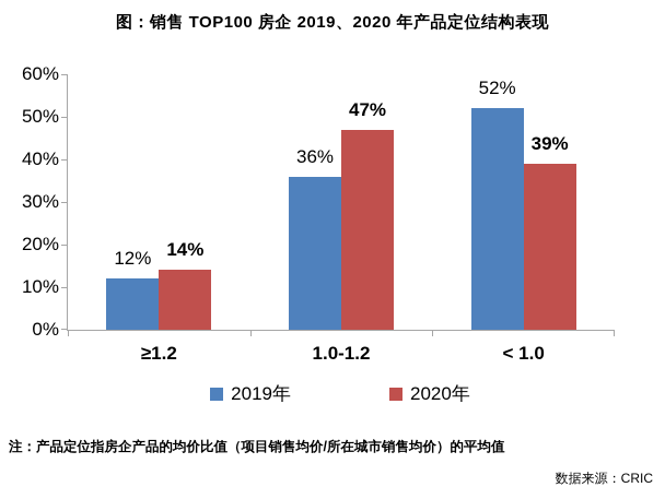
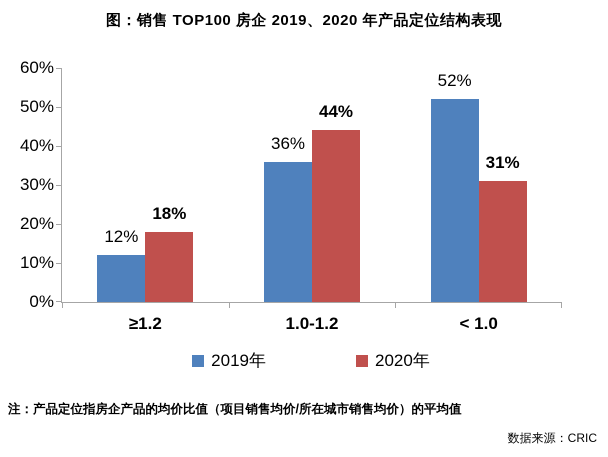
2020年/≥1.2: 14% -> 18%
2020年/1.0-1.2: 47% -> 44%
2020年/< 1.0: 39% -> 31%
